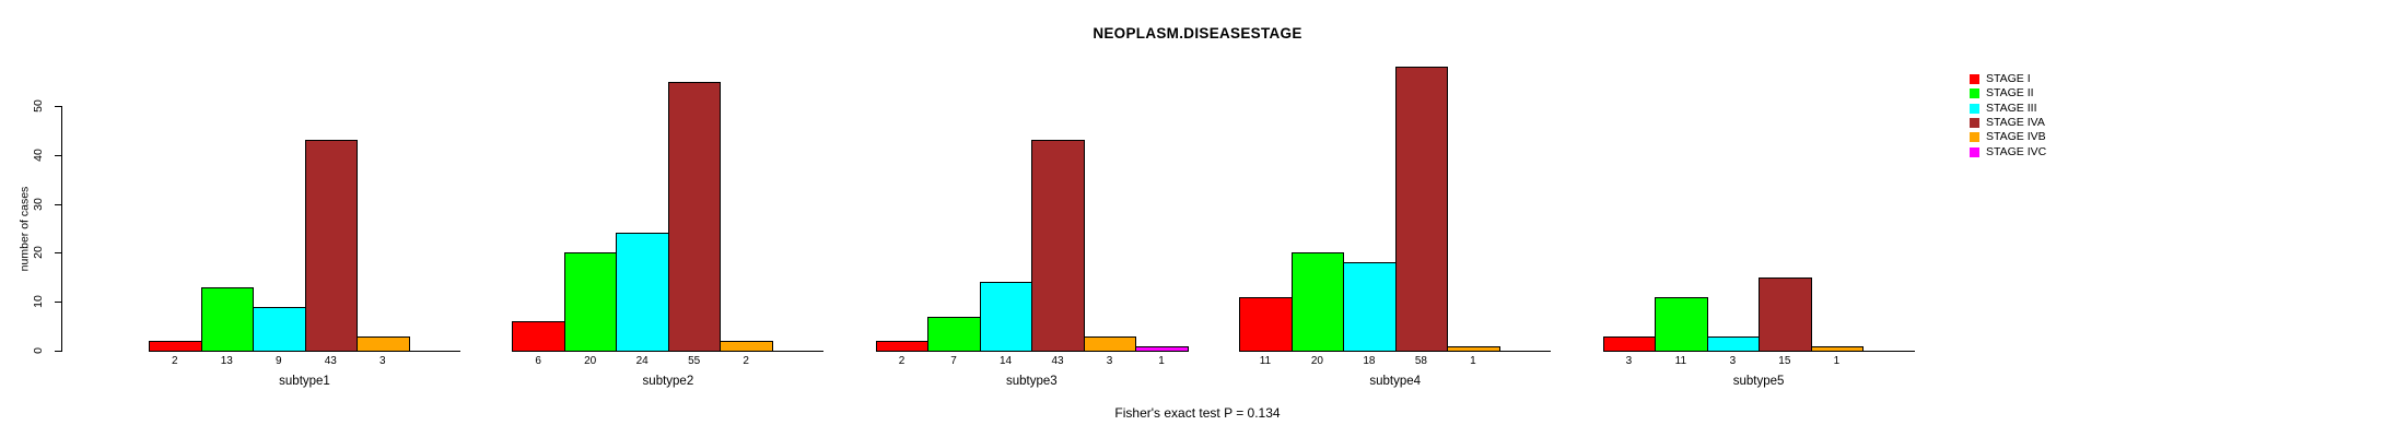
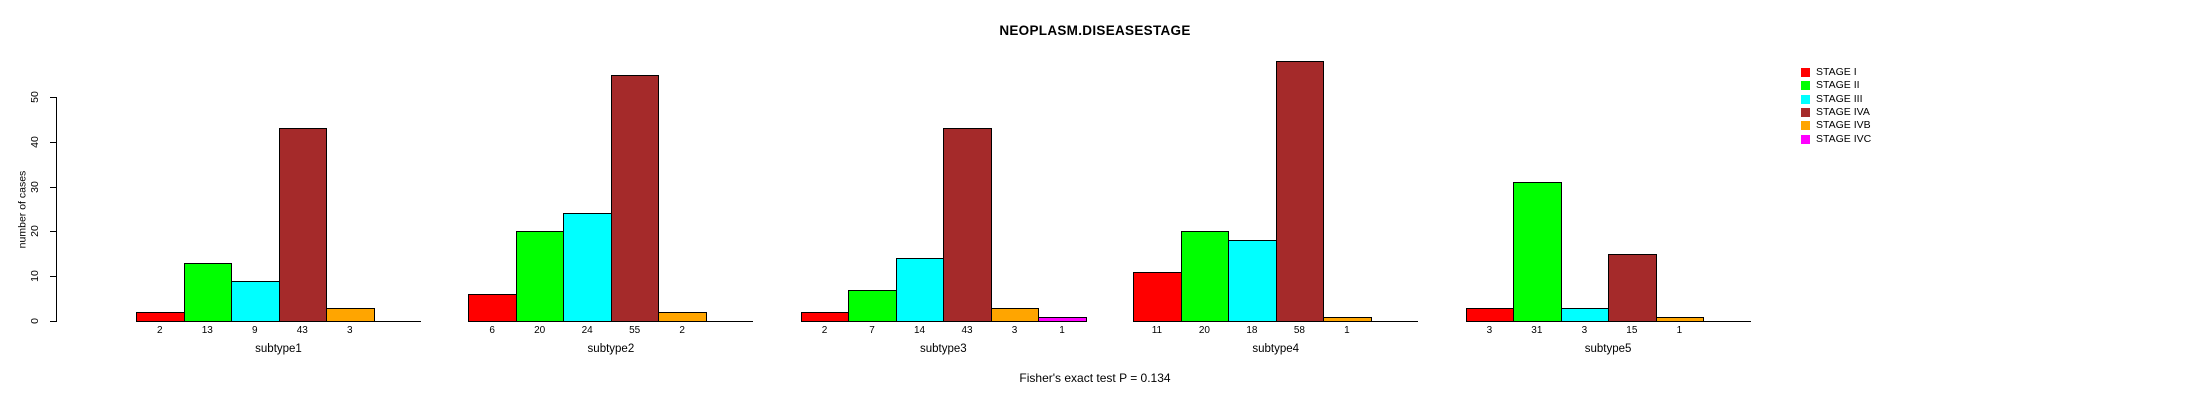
STAGE II/subtype5: 11 -> 31
